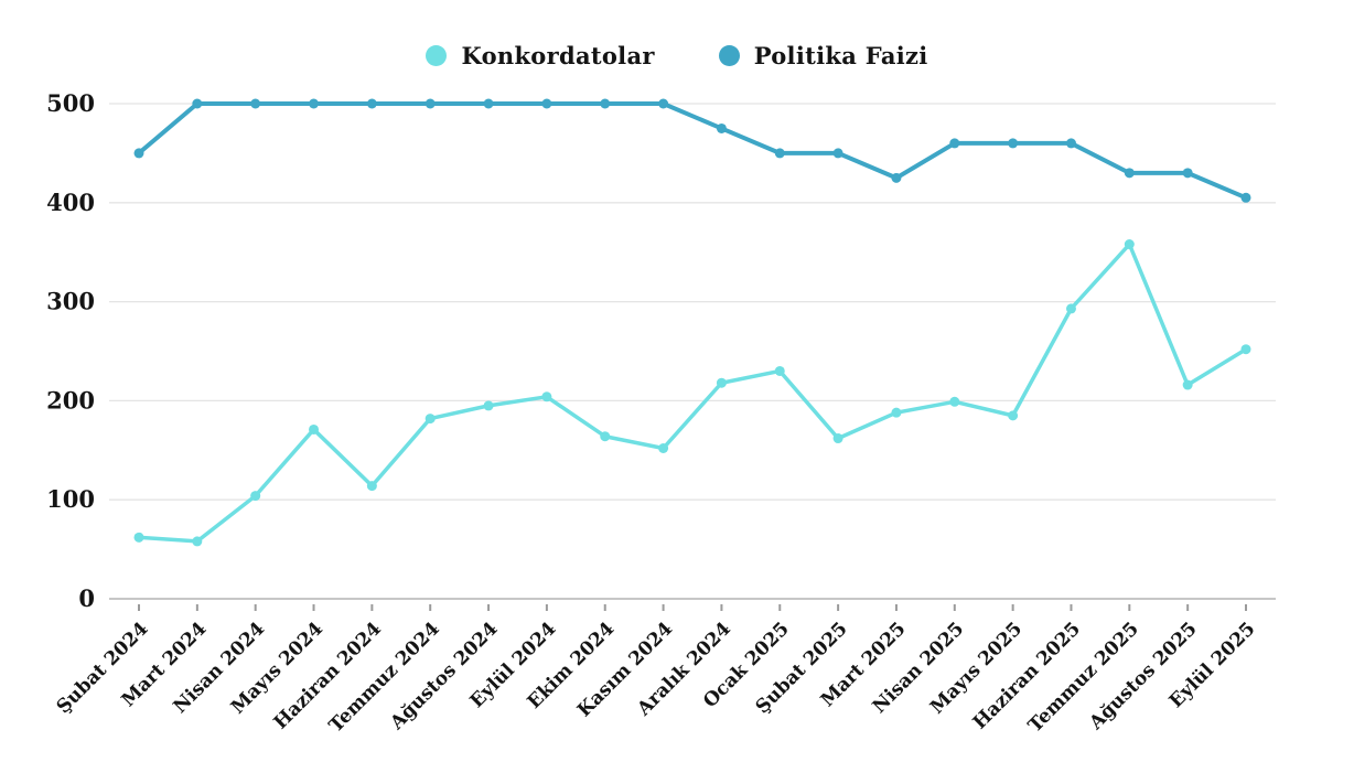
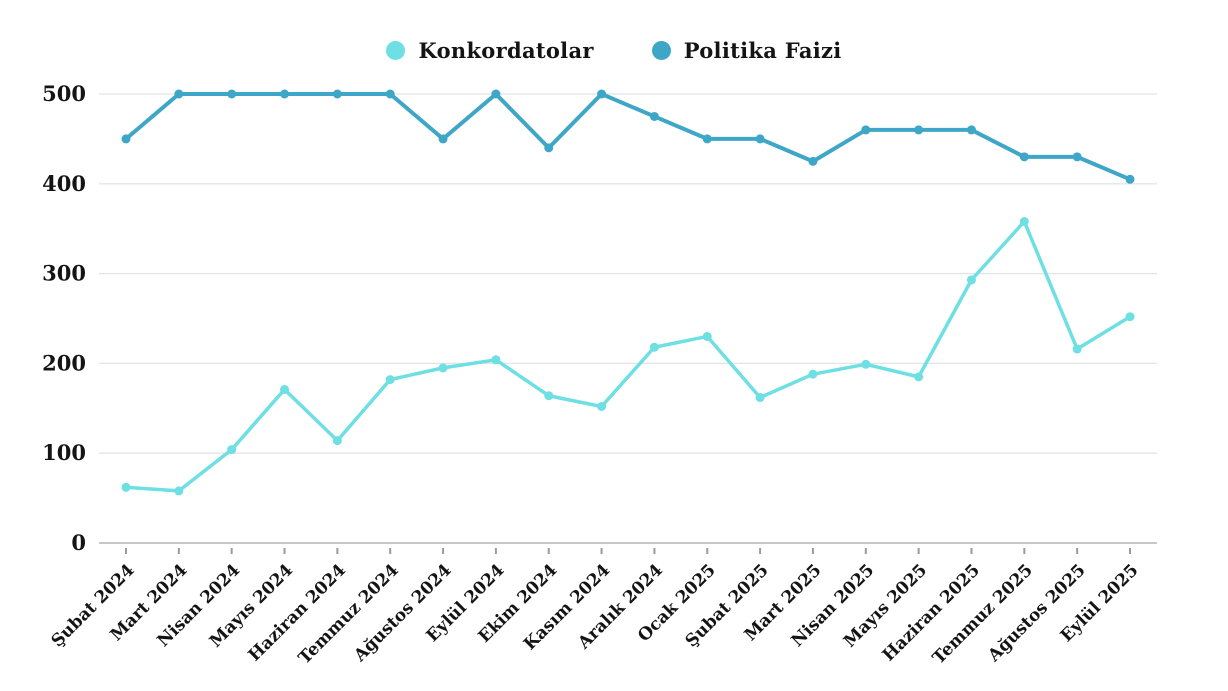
Politika Faizi/Ağustos 2024: 500 -> 450
Politika Faizi/Ekim 2024: 500 -> 440
